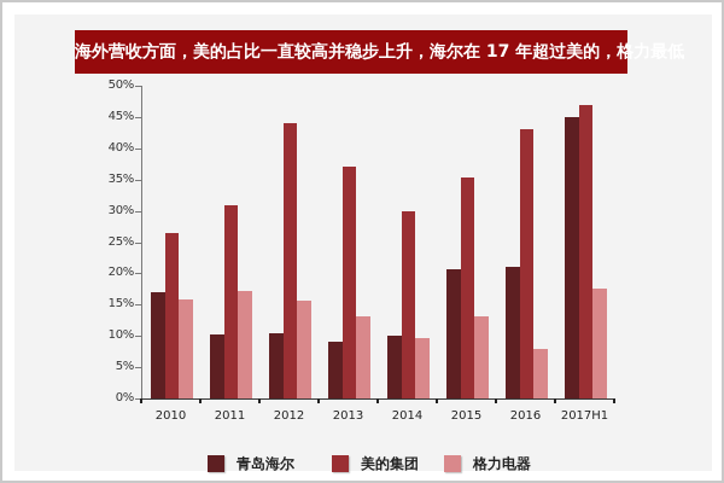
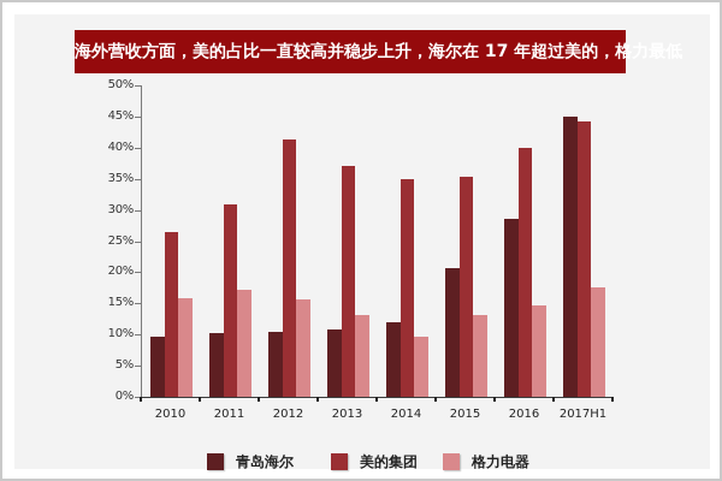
青岛海尔/2010: 17% -> 10%
美的集团/2012: 44% -> 41%
青岛海尔/2013: 9% -> 11%
青岛海尔/2014: 10% -> 12%
美的集团/2014: 30% -> 35%
青岛海尔/2016: 21% -> 29%
美的集团/2016: 43% -> 40%
格力电器/2016: 8% -> 15%
美的集团/2017H1: 47% -> 44%
